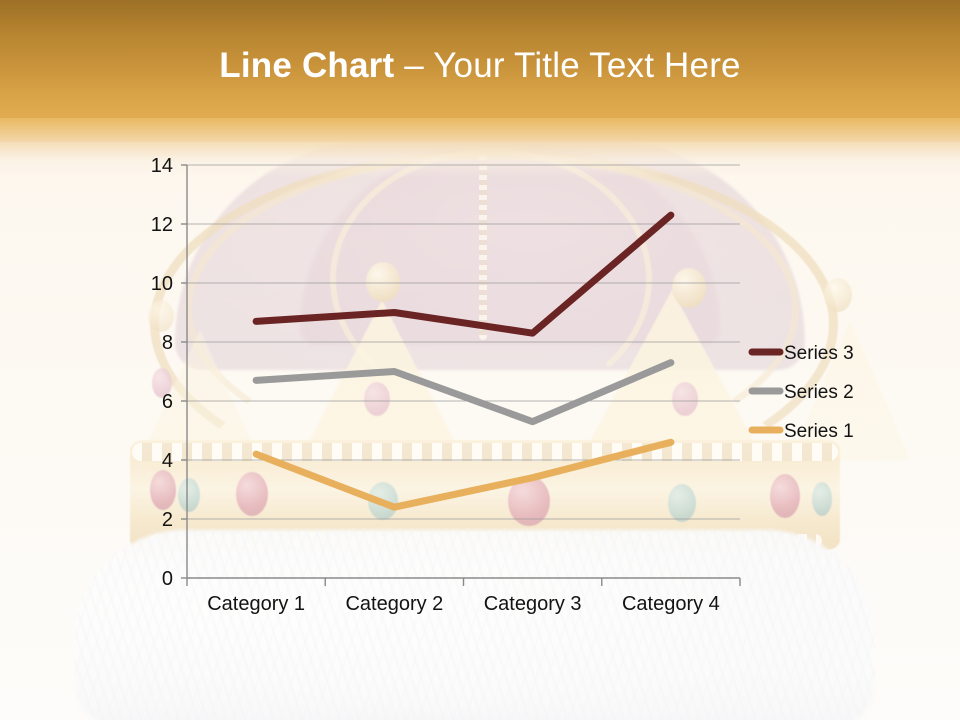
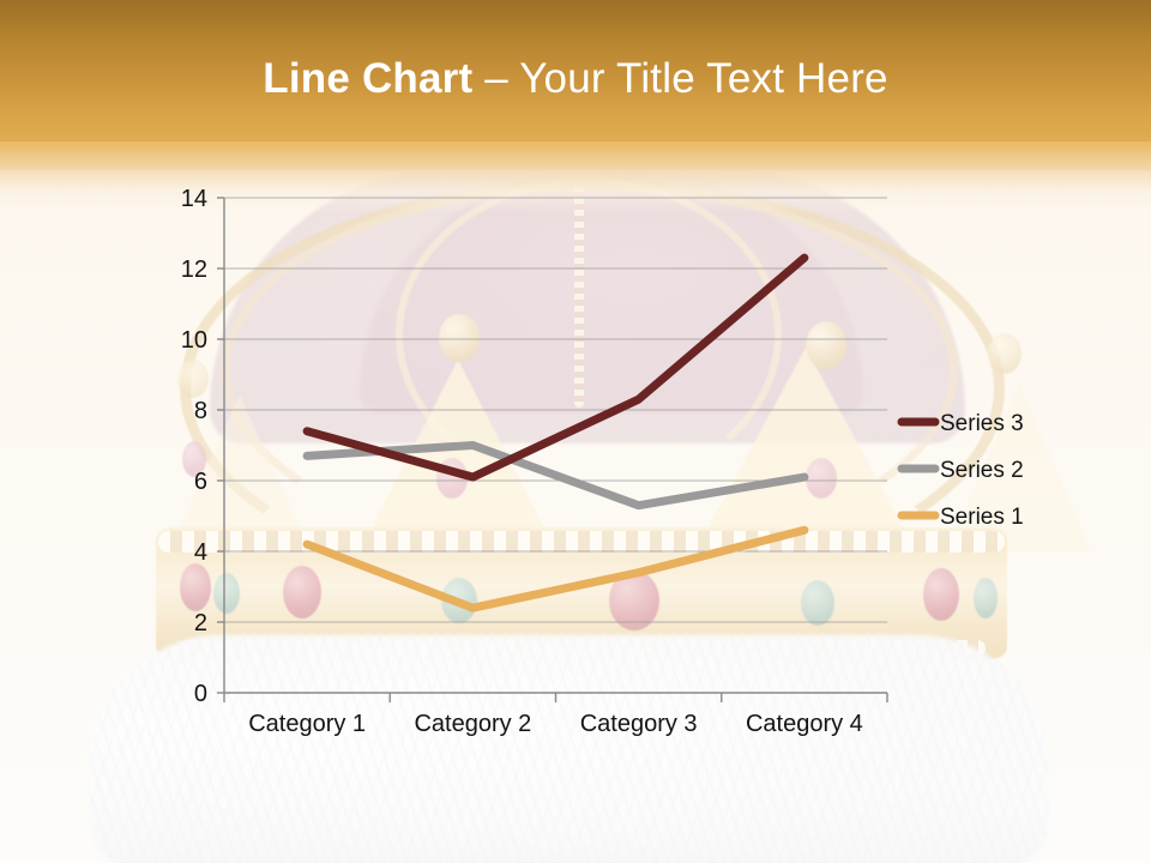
Series 3/Category 1: 8.7 -> 7.4
Series 3/Category 2: 9.0 -> 6.1
Series 2/Category 4: 7.3 -> 6.1
